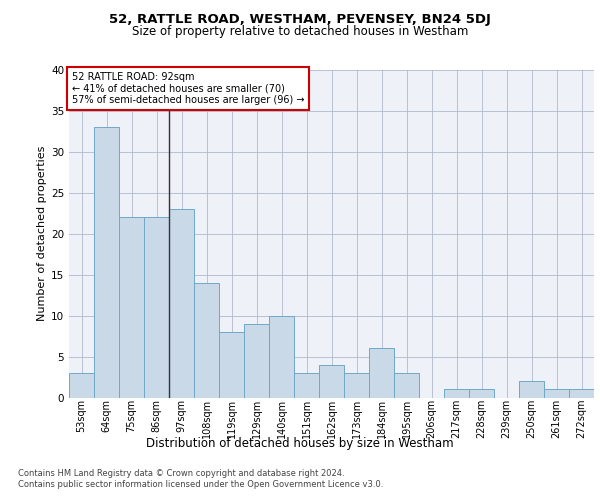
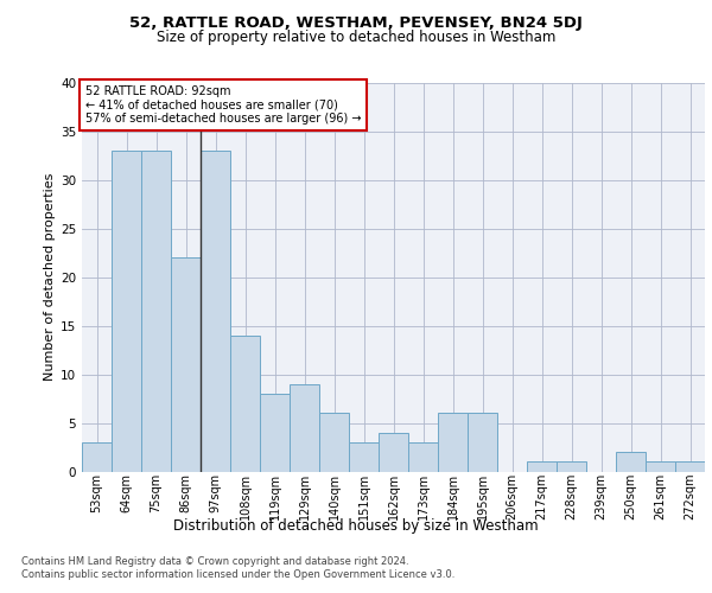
75sqm: 22 -> 33
97sqm: 23 -> 33
140sqm: 10 -> 6
195sqm: 3 -> 6
